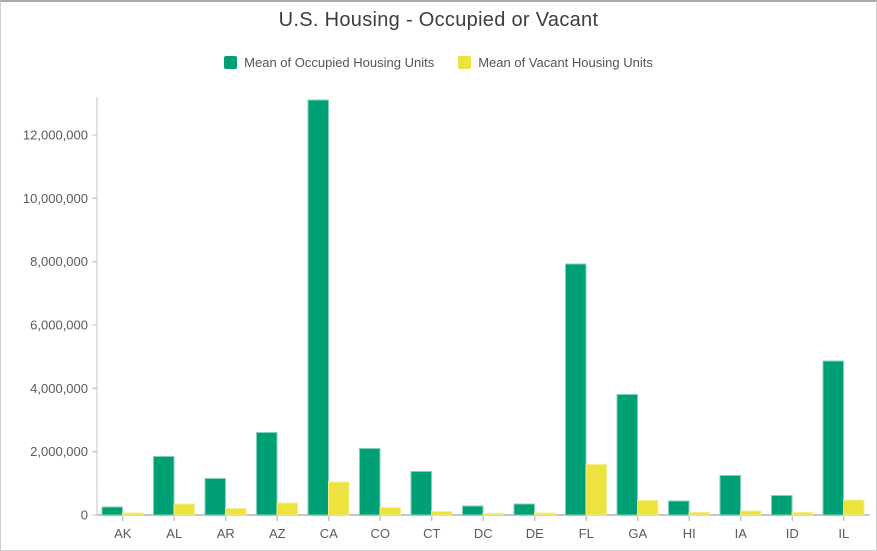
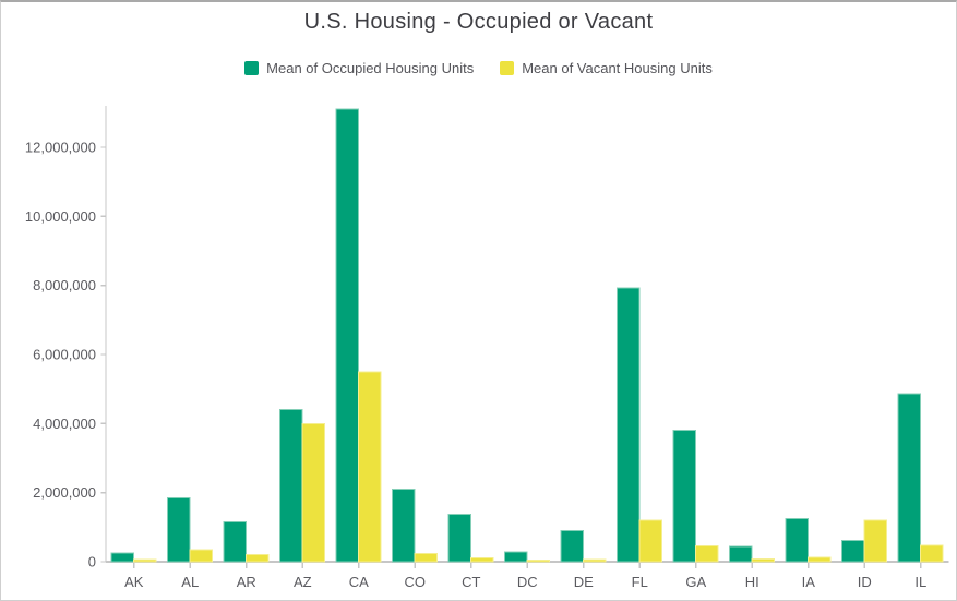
Mean of Occupied Housing Units/AZ: 2600000 -> 4400000
Mean of Vacant Housing Units/AZ: 400000 -> 4000000
Mean of Vacant Housing Units/CA: 1000000 -> 5500000
Mean of Occupied Housing Units/DE: 400000 -> 900000
Mean of Vacant Housing Units/FL: 1600000 -> 1200000
Mean of Vacant Housing Units/ID: 100000 -> 1200000
